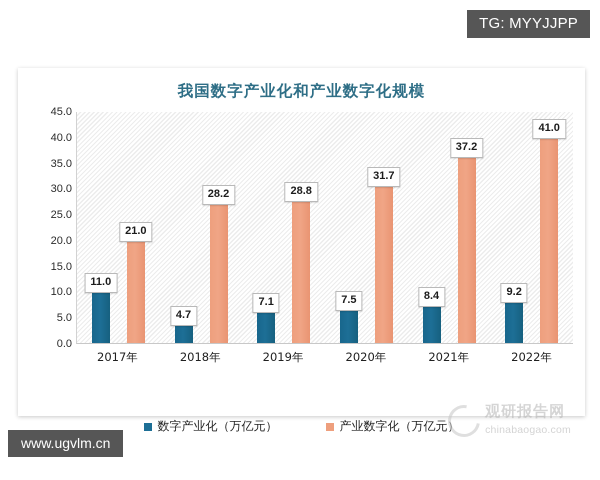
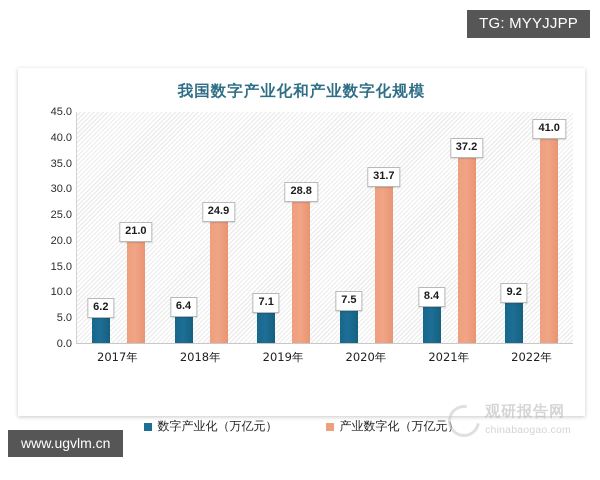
数字产业化（万亿元）/2017年: 11.0 -> 6.2
数字产业化（万亿元）/2018年: 4.7 -> 6.4
产业数字化（万亿元）/2018年: 28.2 -> 24.9
